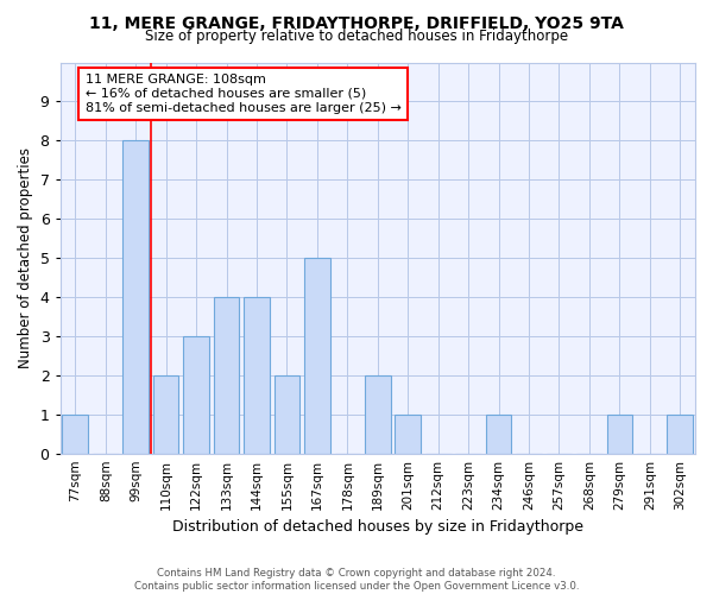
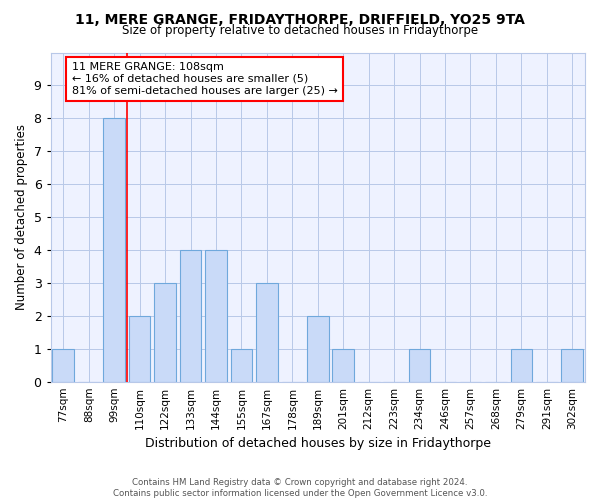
155sqm: 2 -> 1
167sqm: 5 -> 3
